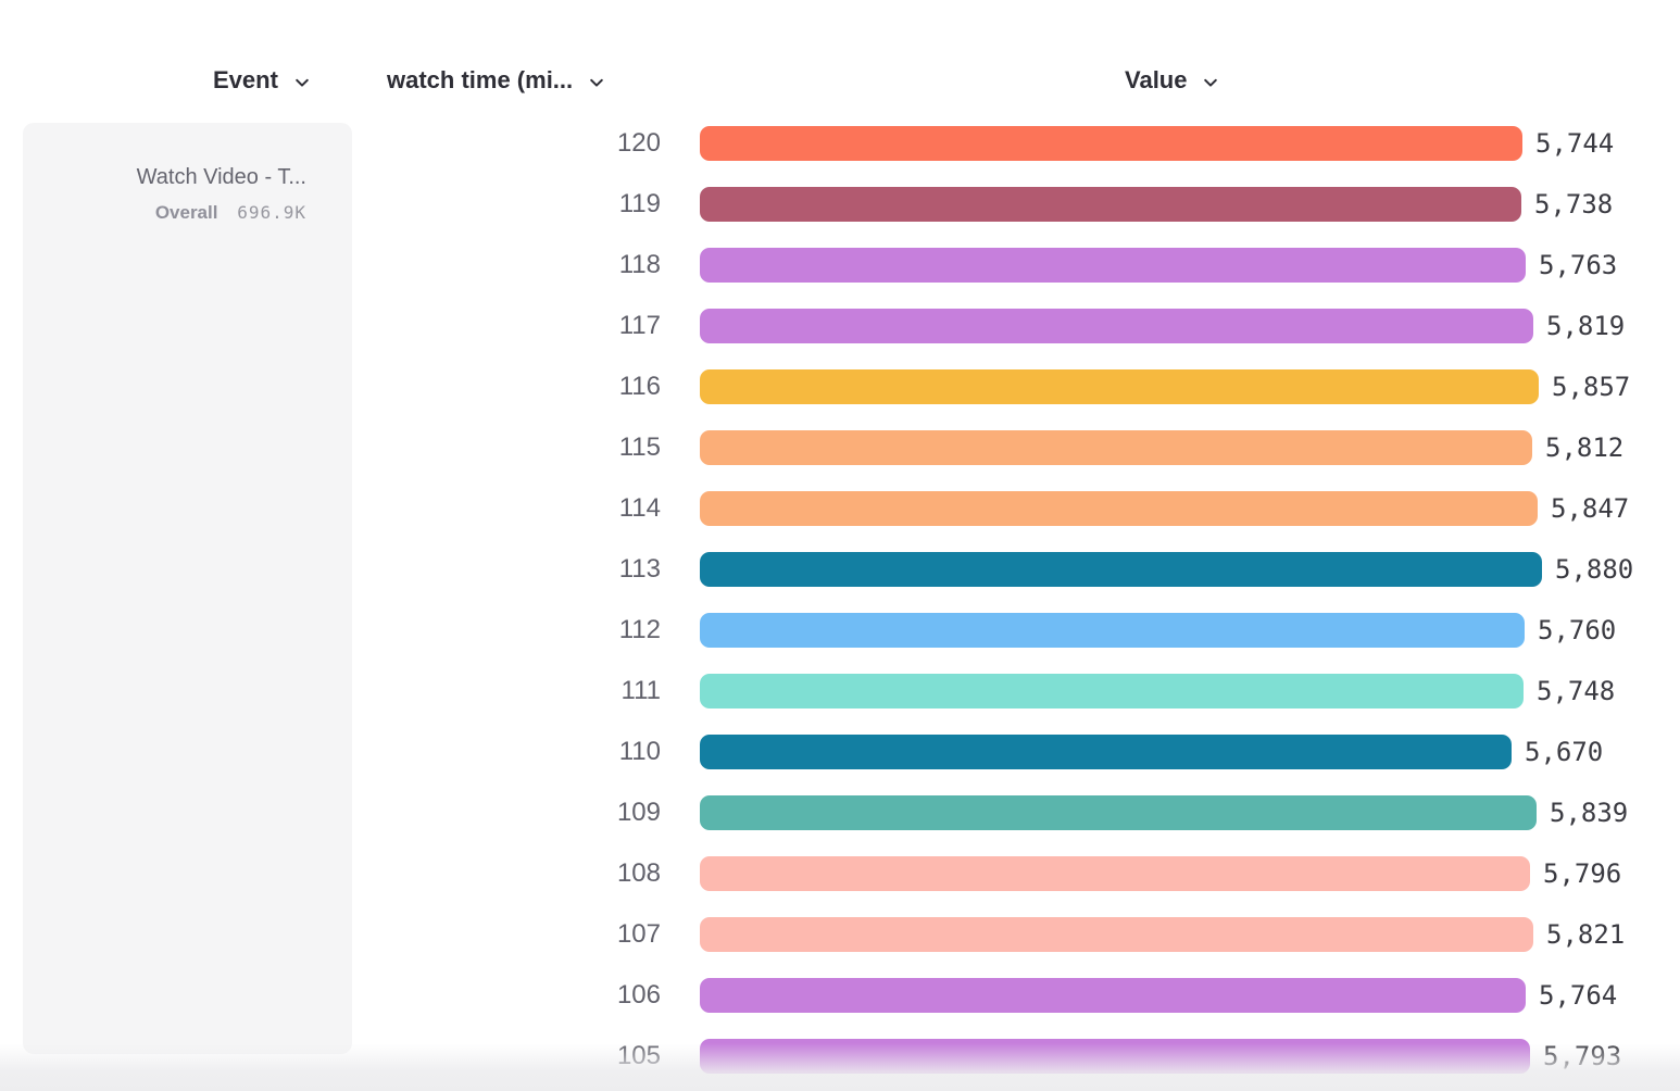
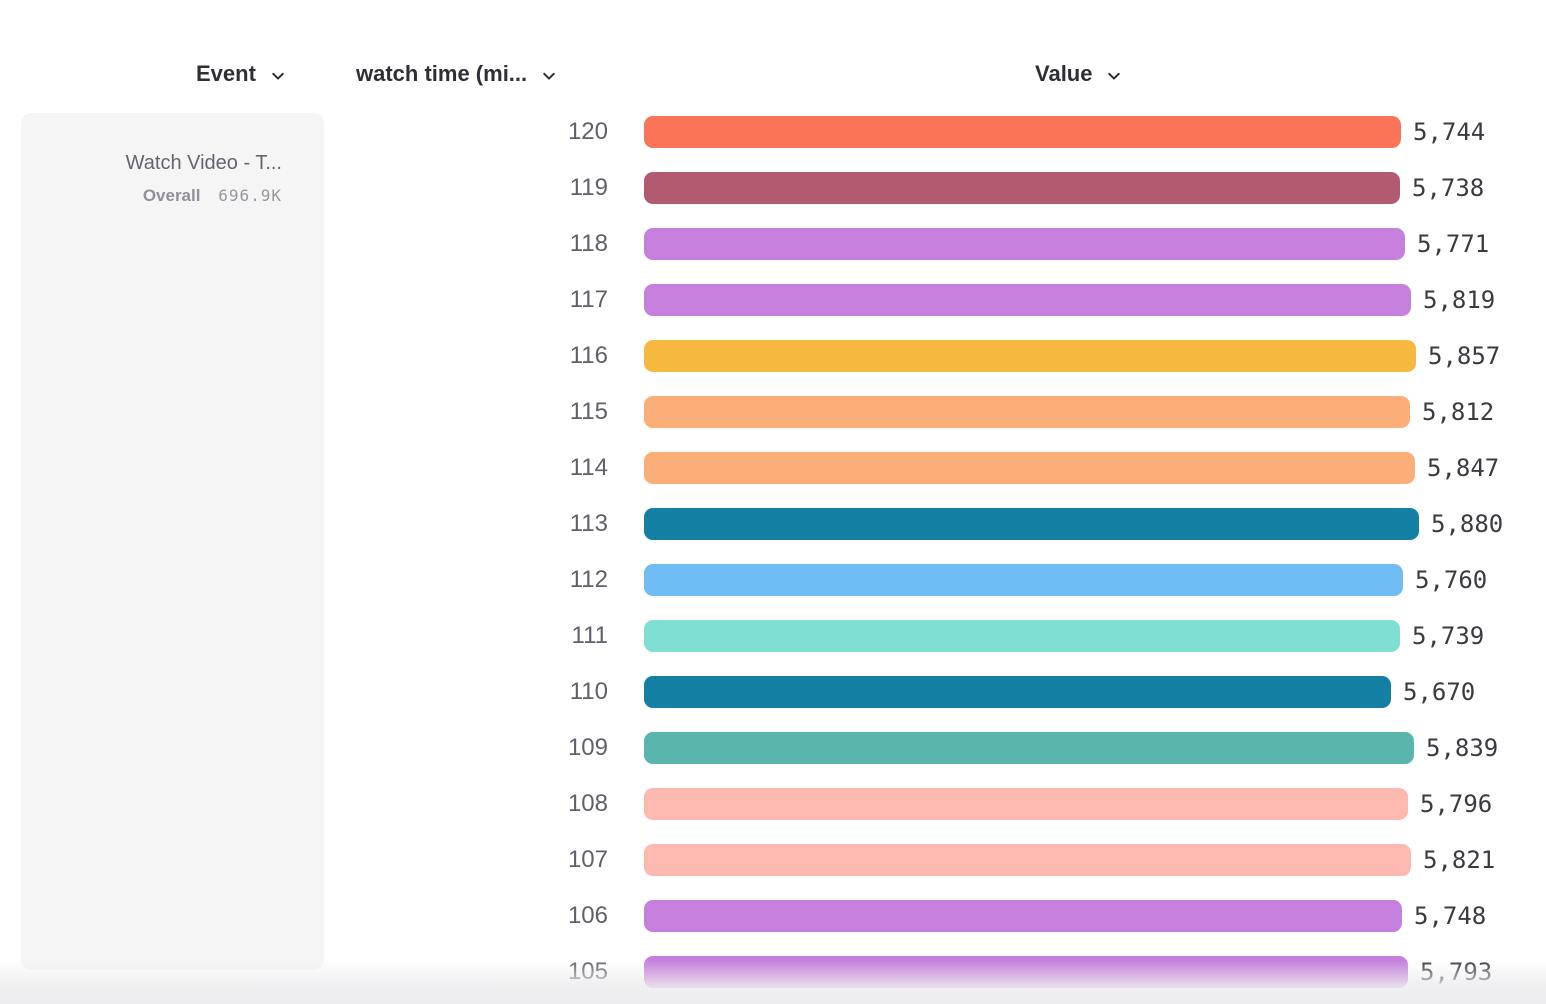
118: 5,763 -> 5,771
111: 5,748 -> 5,739
106: 5,764 -> 5,748
